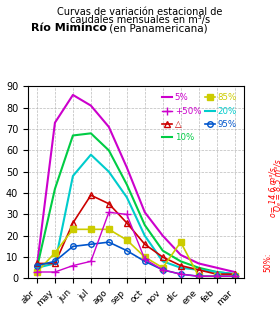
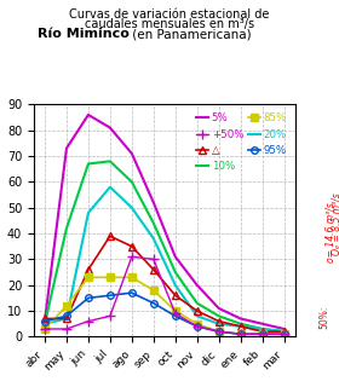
85%/dic: 17 -> 2
